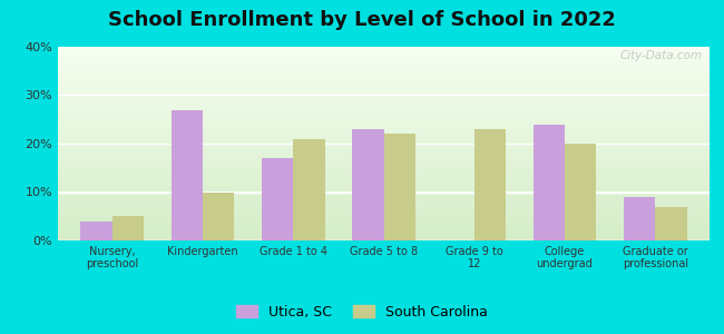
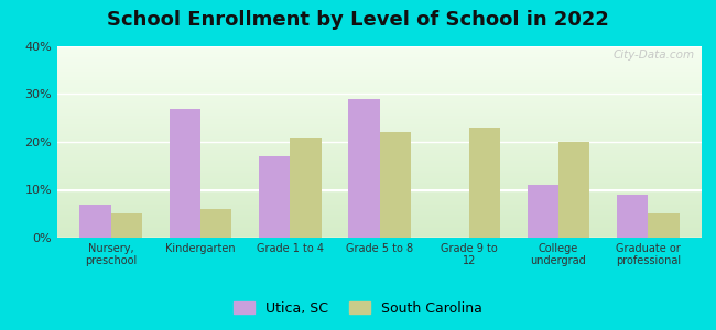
Utica, SC/Nursery, preschool: 4% -> 7%
South Carolina/Kindergarten: 10% -> 6%
Utica, SC/Grade 5 to 8: 23% -> 29%
Utica, SC/College undergrad: 24% -> 11%
South Carolina/Graduate or professional: 7% -> 5%
